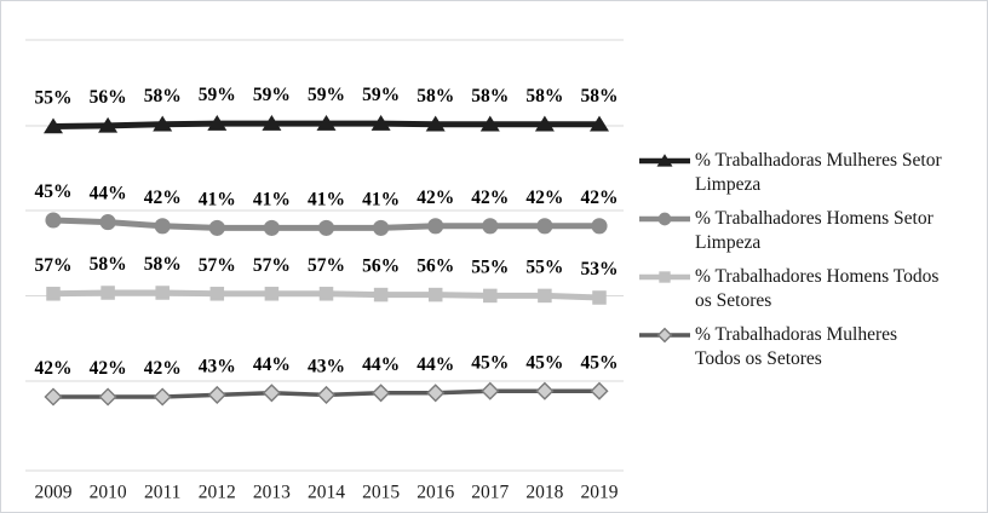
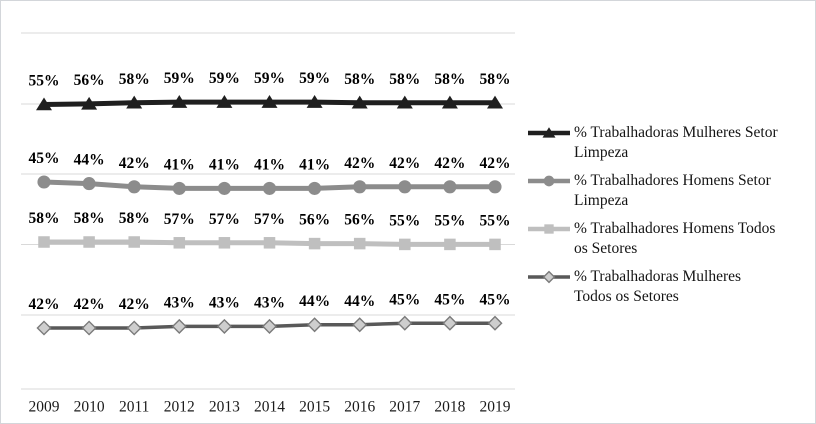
% Trabalhadores Homens Todos os Setores/2009: 57% -> 58%
% Trabalhadoras Mulheres Todos os Setores/2013: 44% -> 43%
% Trabalhadores Homens Todos os Setores/2019: 53% -> 55%
